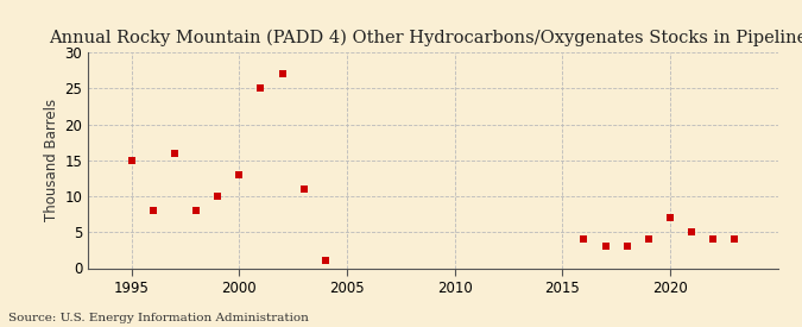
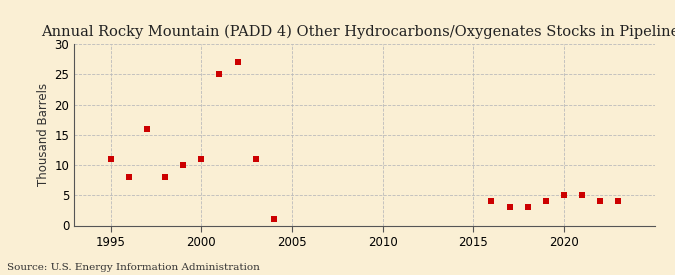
1995: 15 -> 11
2000: 13 -> 11
2020: 7 -> 5
